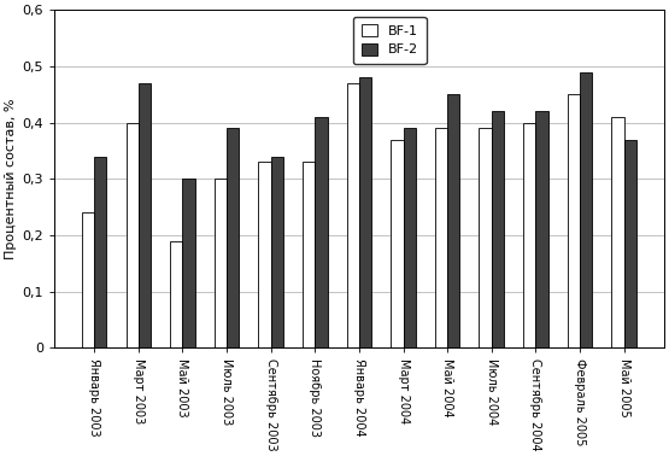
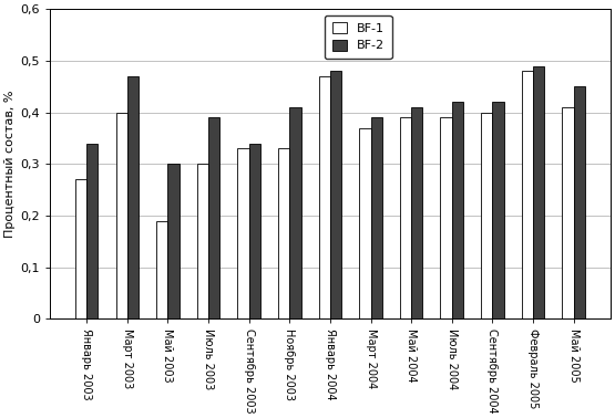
BF-1/Январь 2003: 0,24 -> 0,27
BF-2/Май 2004: 0,45 -> 0,41
BF-1/Февраль 2005: 0,45 -> 0,48
BF-2/Май 2005: 0,37 -> 0,45
